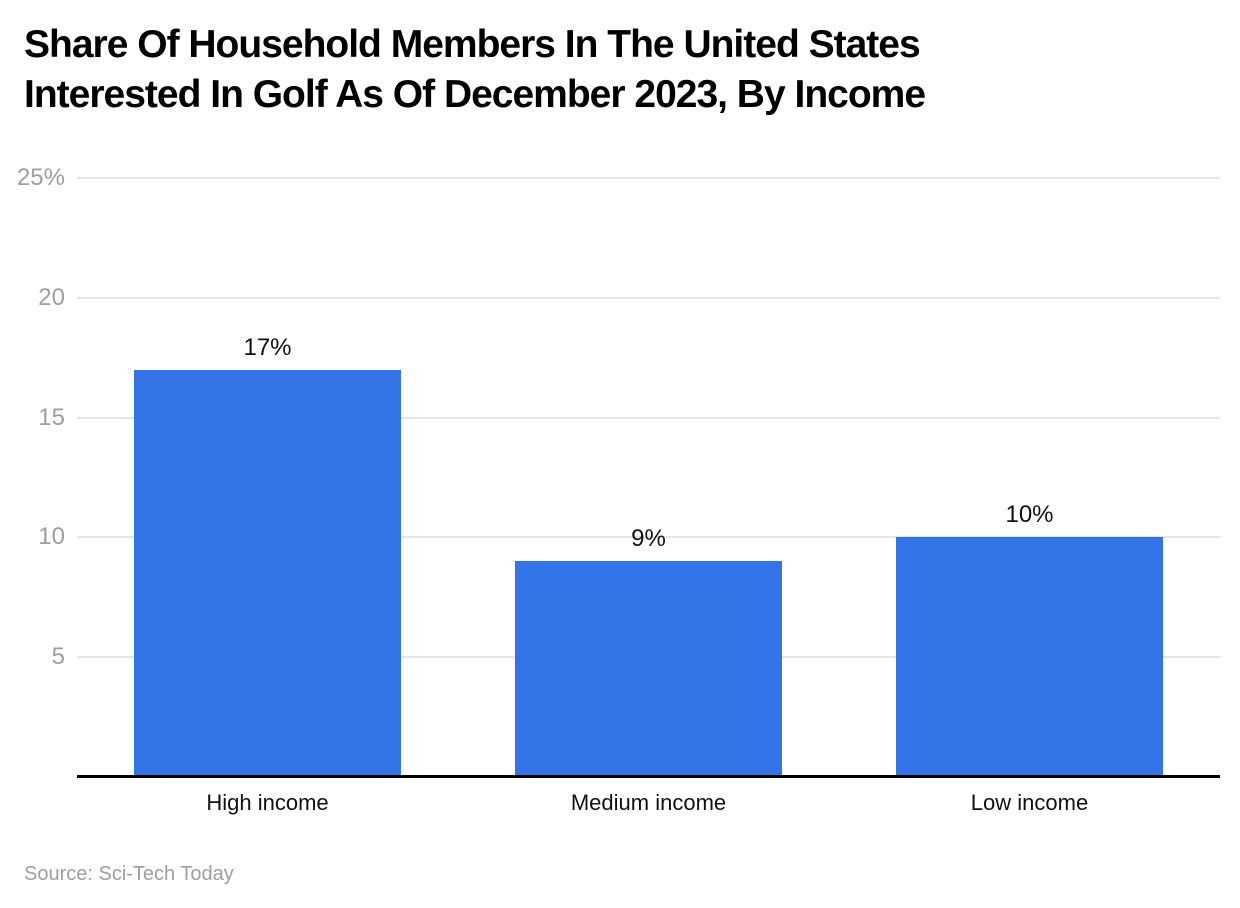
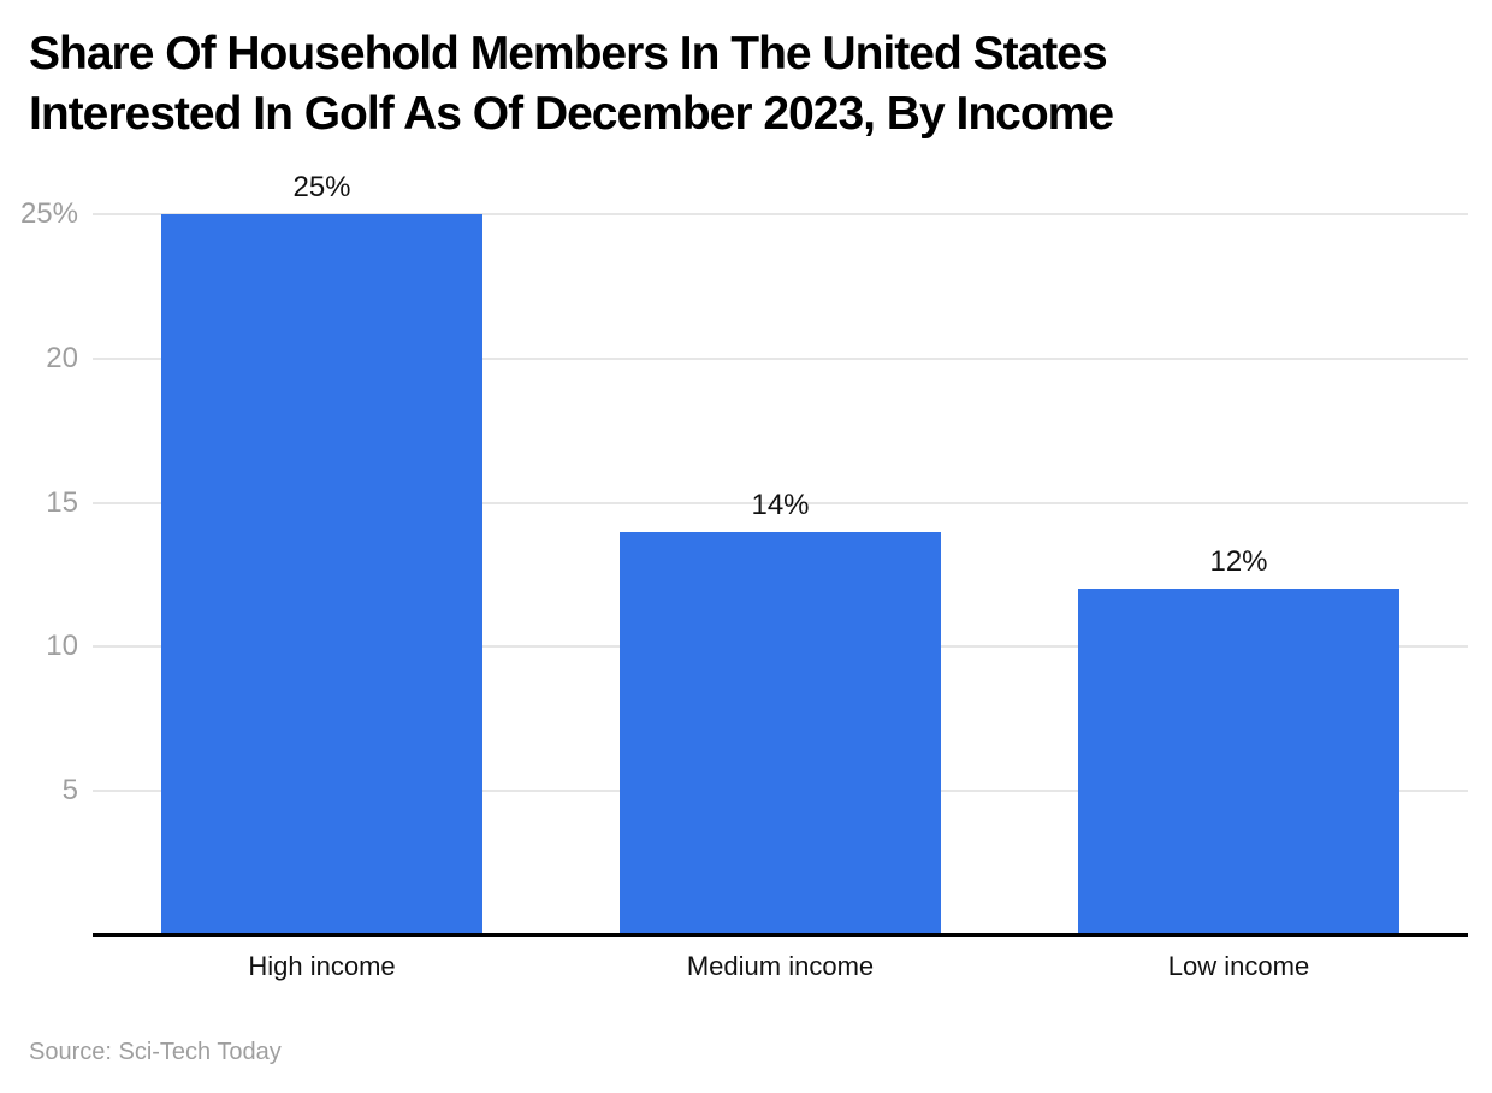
High income: 17% -> 25%
Medium income: 9% -> 14%
Low income: 10% -> 12%
